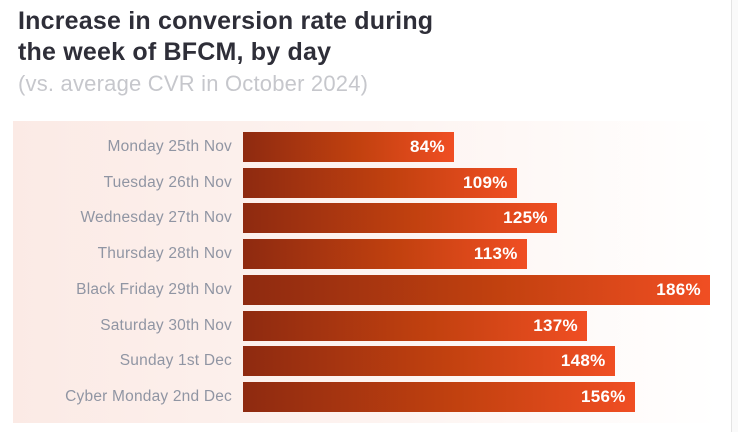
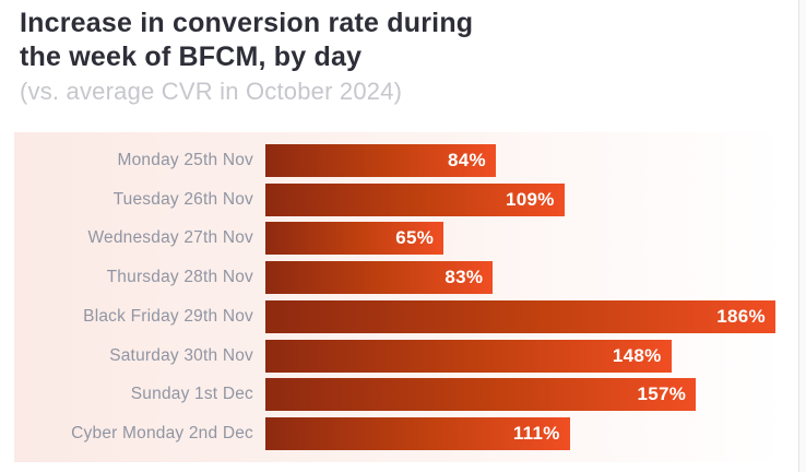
Wednesday 27th Nov: 125% -> 65%
Thursday 28th Nov: 113% -> 83%
Saturday 30th Nov: 137% -> 148%
Sunday 1st Dec: 148% -> 157%
Cyber Monday 2nd Dec: 156% -> 111%
